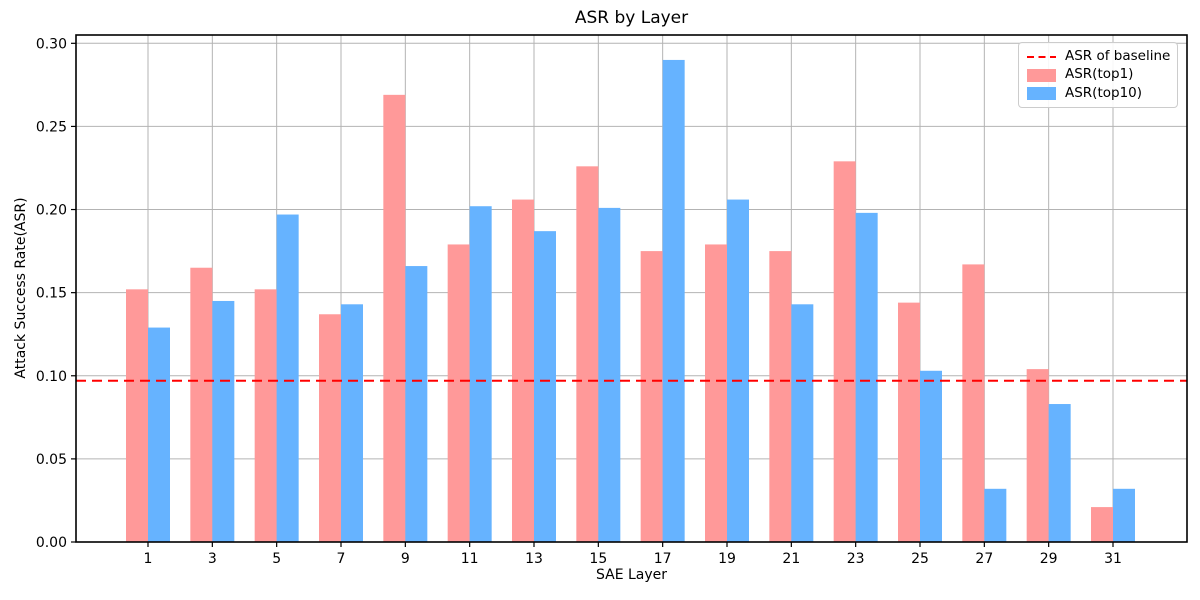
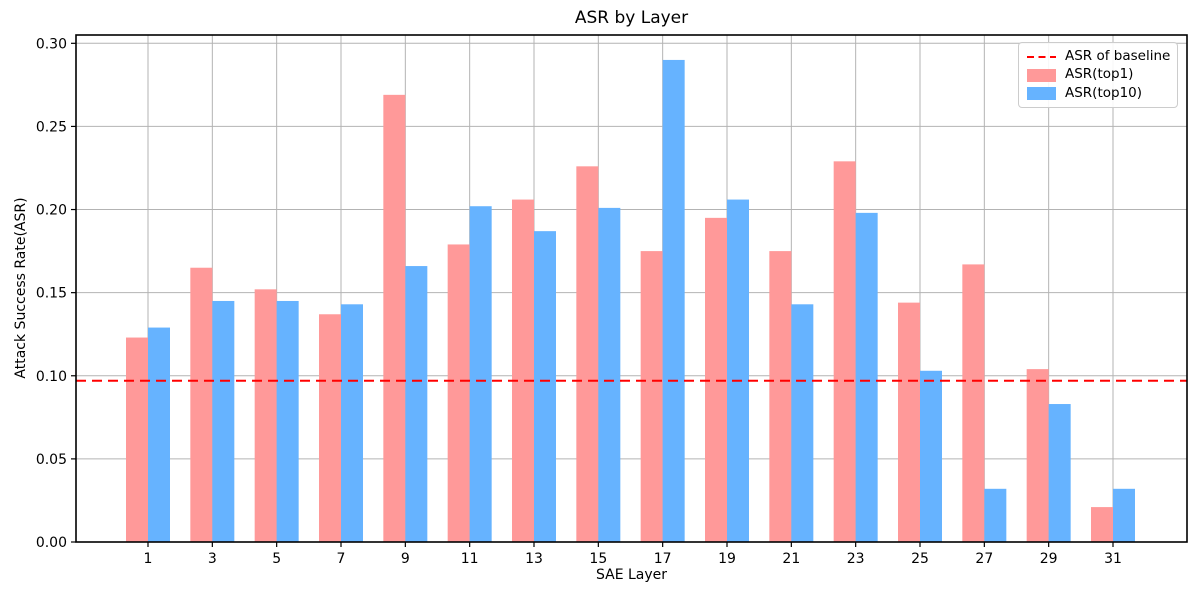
ASR(top1)/1: 0.152 -> 0.123
ASR(top10)/5: 0.197 -> 0.145
ASR(top1)/19: 0.179 -> 0.195
